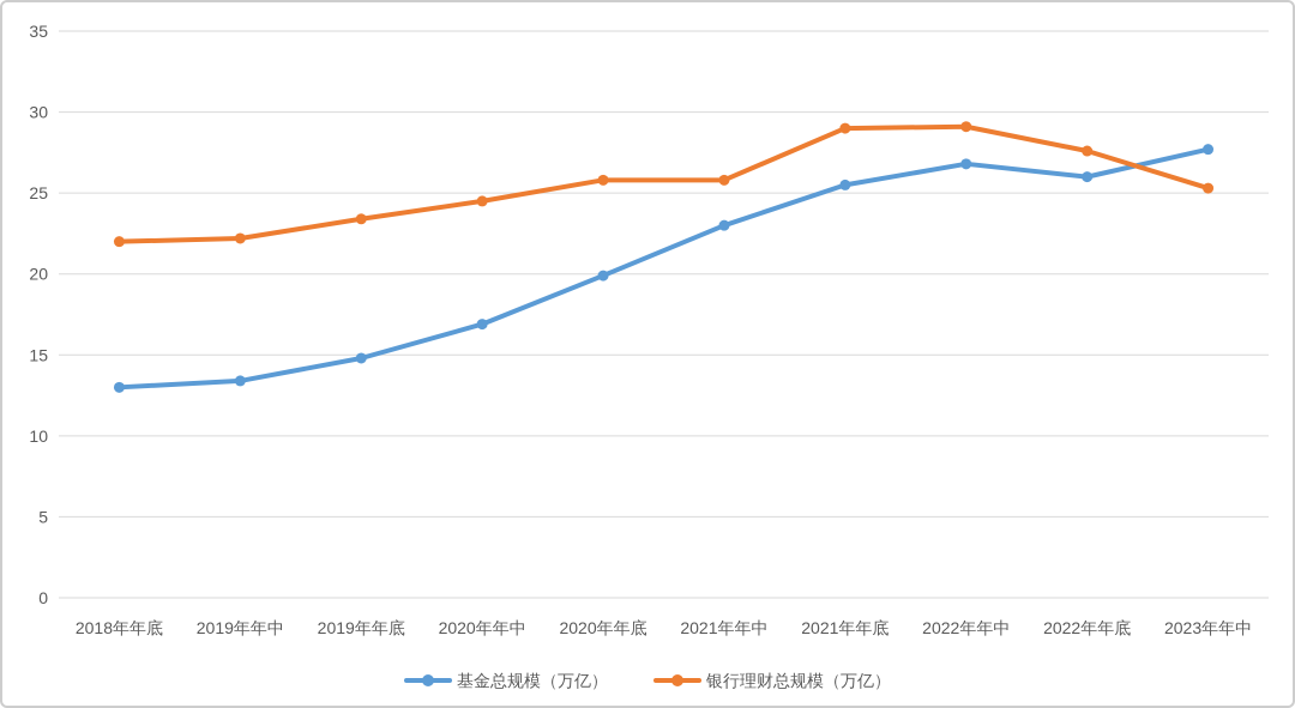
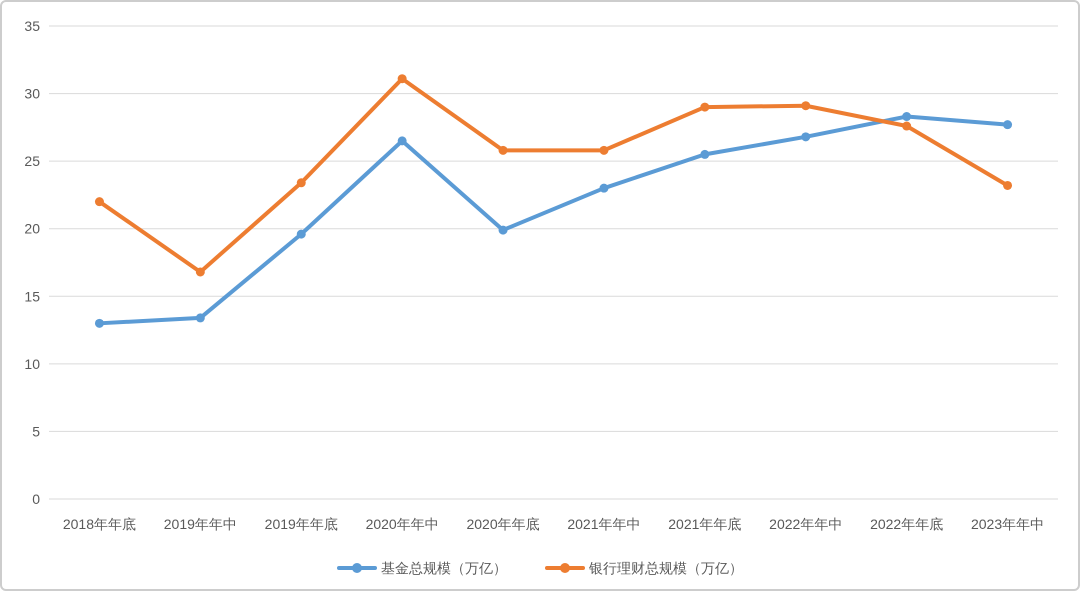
银行理财总规模（万亿）/2019年年中: 22.2 -> 16.8
基金总规模（万亿）/2019年年底: 14.8 -> 19.6
基金总规模（万亿）/2020年年中: 16.9 -> 26.5
银行理财总规模（万亿）/2020年年中: 24.5 -> 31.1
基金总规模（万亿）/2022年年底: 26.0 -> 28.3
银行理财总规模（万亿）/2023年年中: 25.3 -> 23.2
